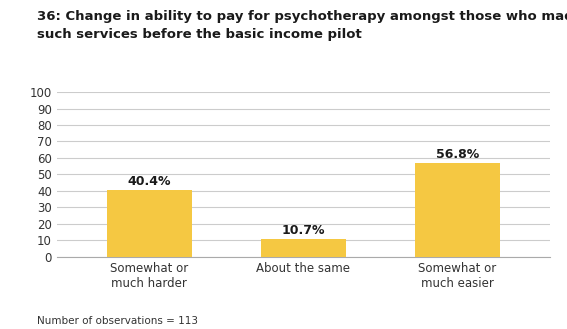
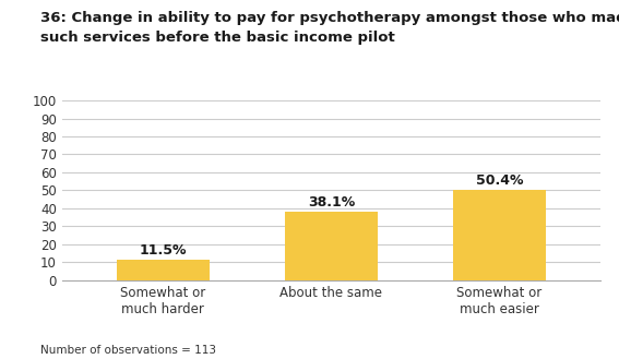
Somewhat or much harder: 40.4% -> 11.5%
About the same: 10.7% -> 38.1%
Somewhat or much easier: 56.8% -> 50.4%
